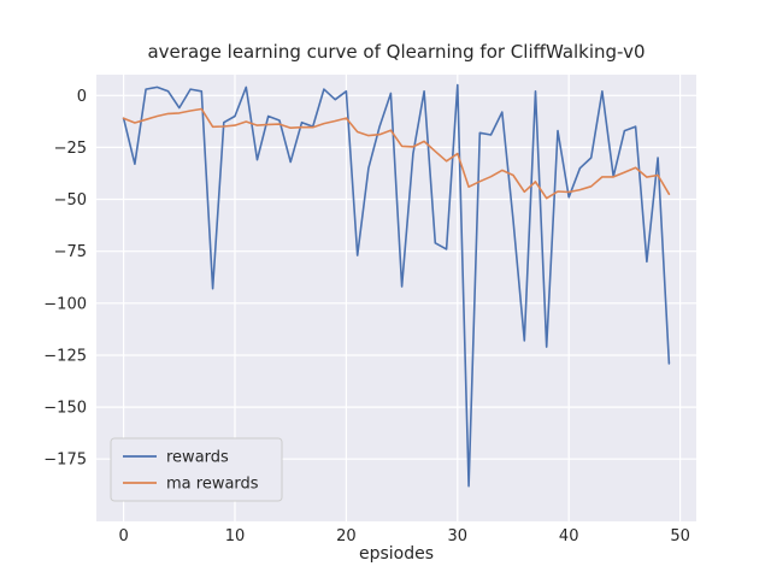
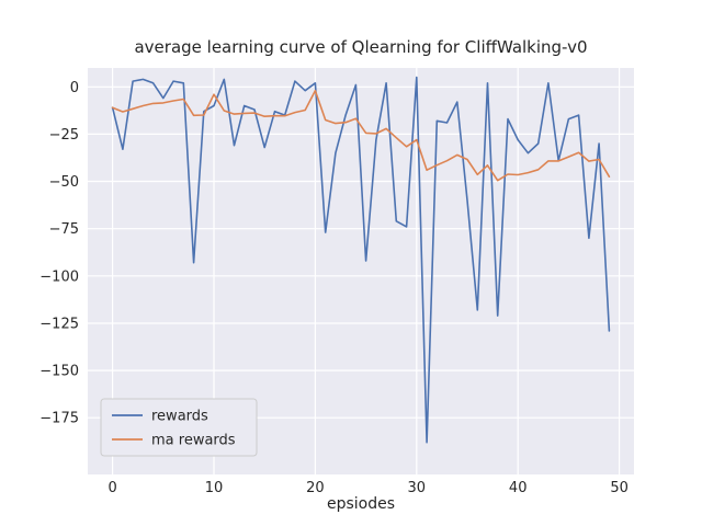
ma rewards/10: -14 -> -4
ma rewards/20: -11 -> -2
rewards/40: -49 -> -28
